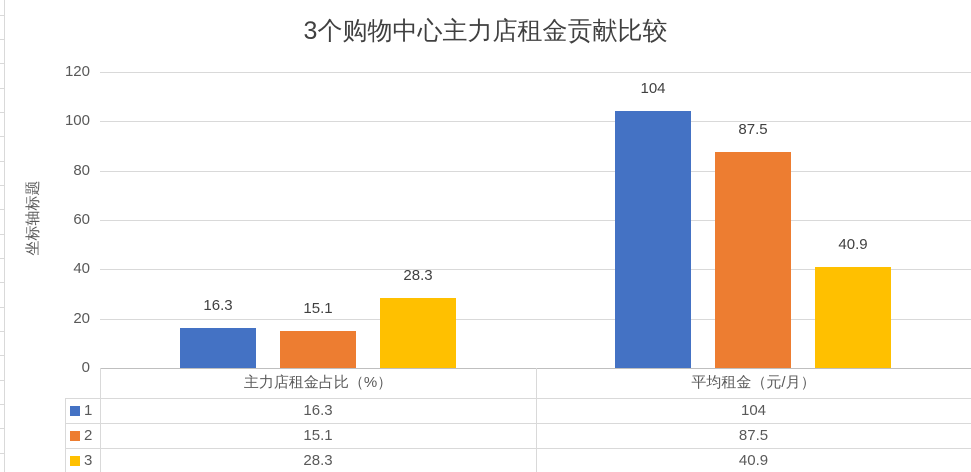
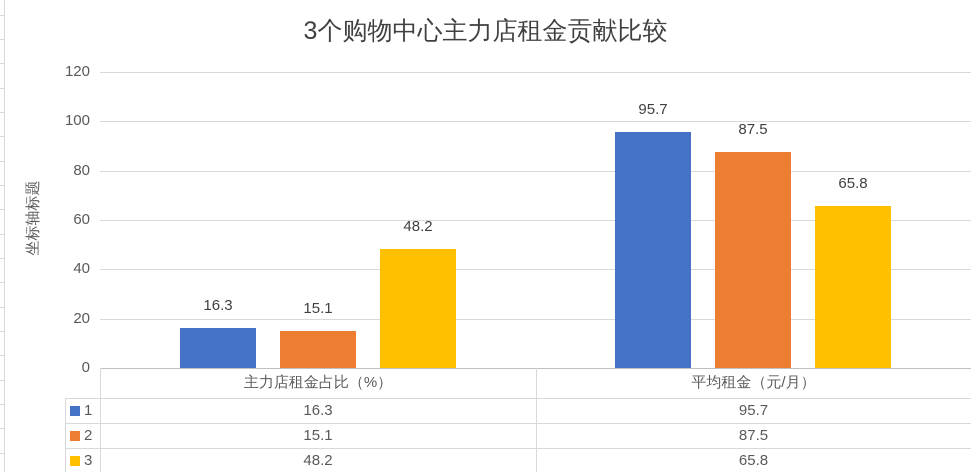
3/主力店租金占比（%）: 28.3 -> 48.2
1/平均租金（元/月）: 104 -> 95.7
3/平均租金（元/月）: 40.9 -> 65.8
